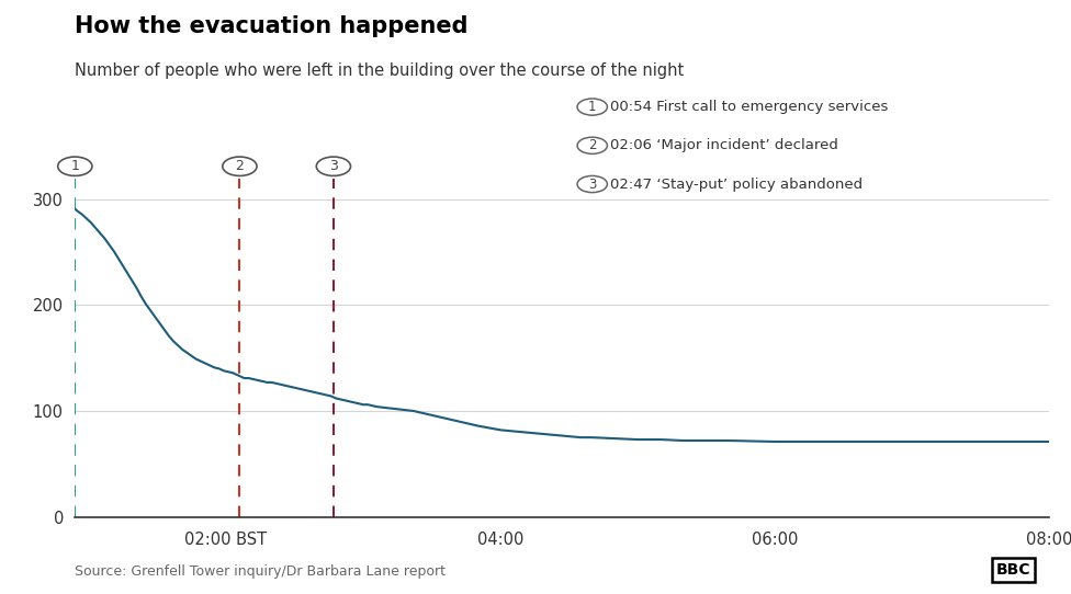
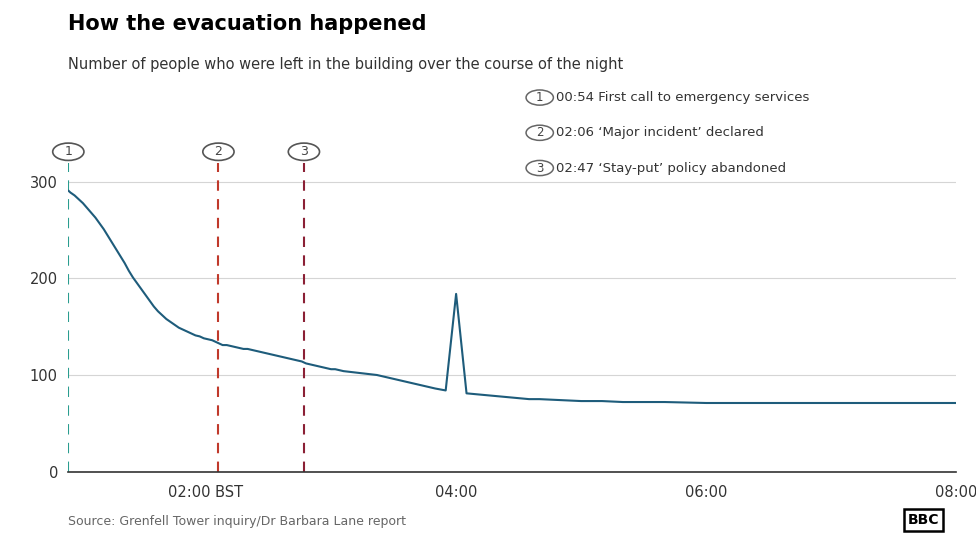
04:00: 82 -> 184
